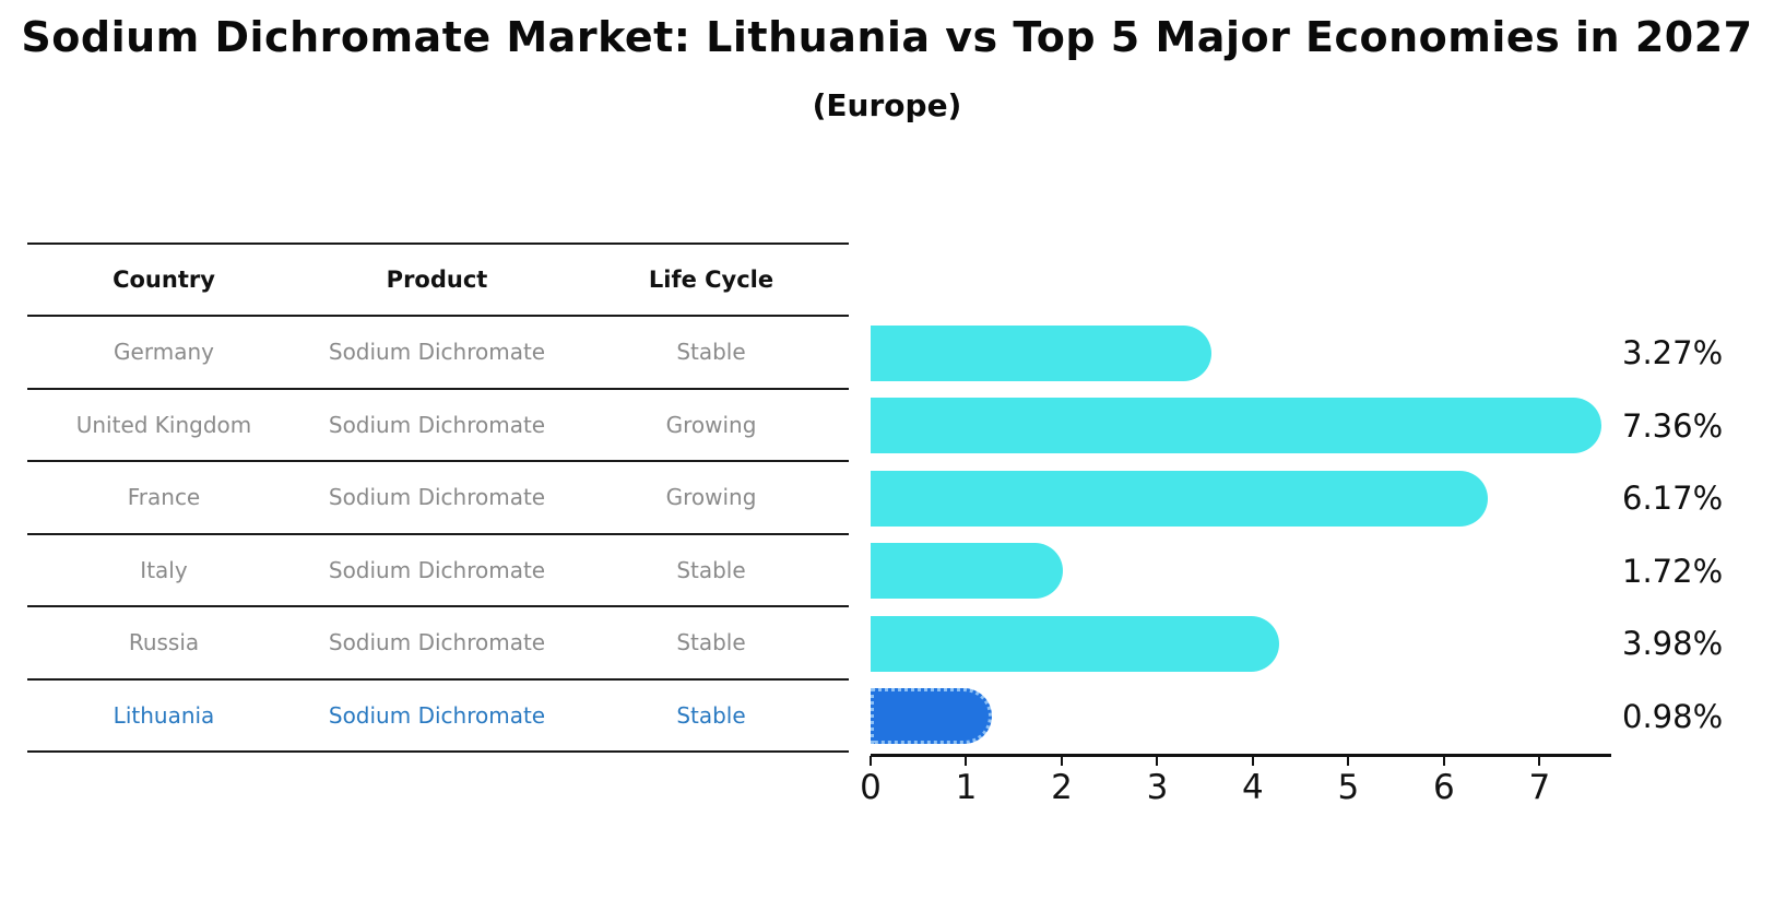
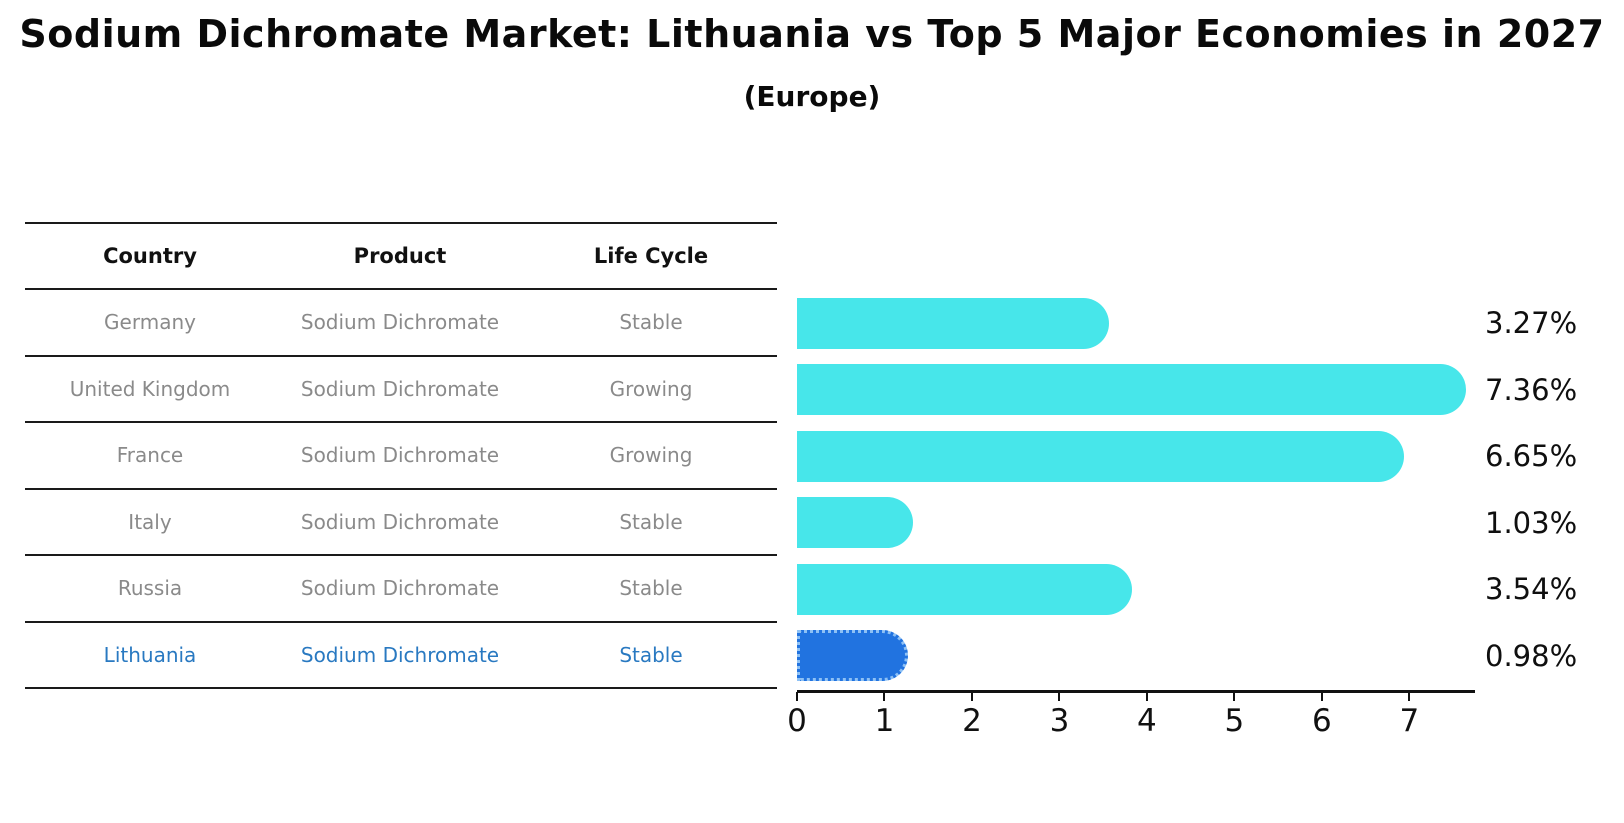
France: 6.17% -> 6.65%
Italy: 1.72% -> 1.03%
Russia: 3.98% -> 3.54%
